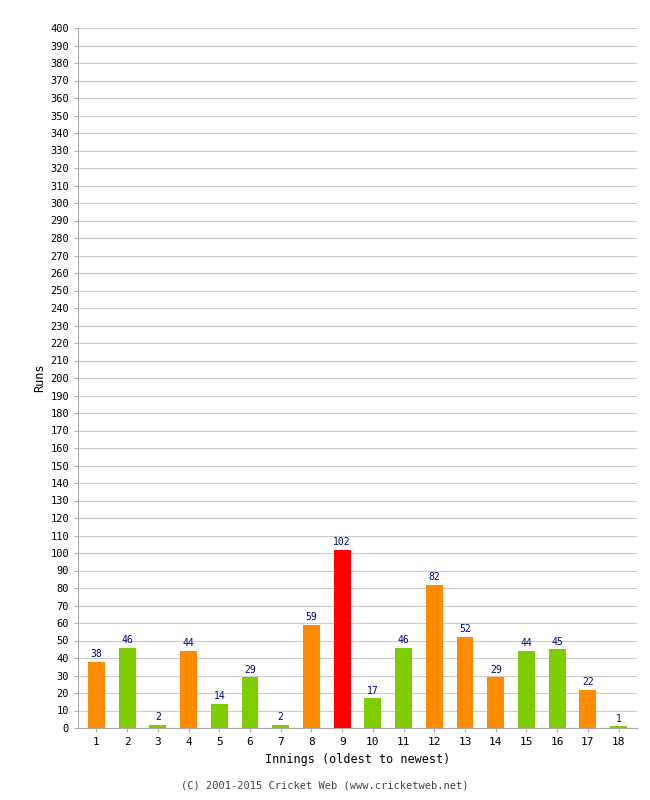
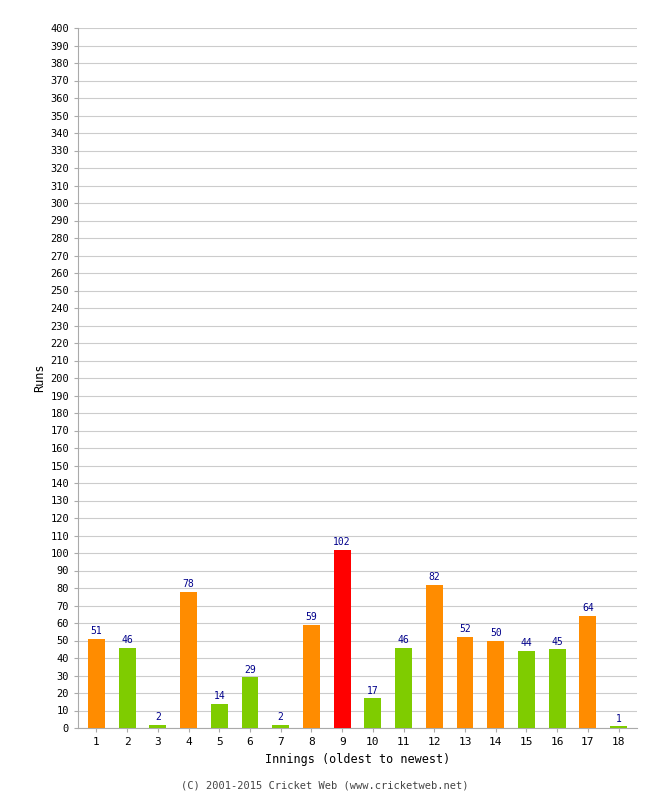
1: 38 -> 51
4: 44 -> 78
14: 29 -> 50
17: 22 -> 64
